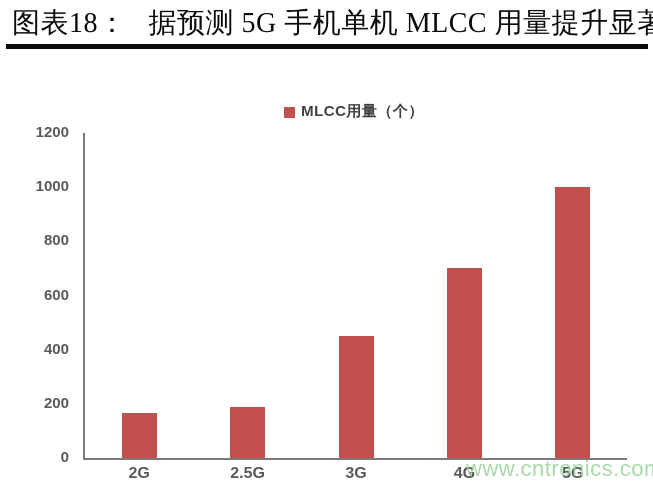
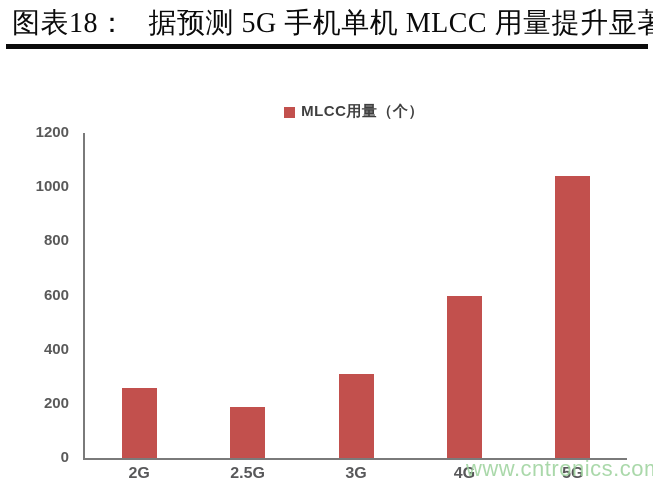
2G: 160 -> 260
3G: 450 -> 310
4G: 700 -> 600
5G: 1000 -> 1040
